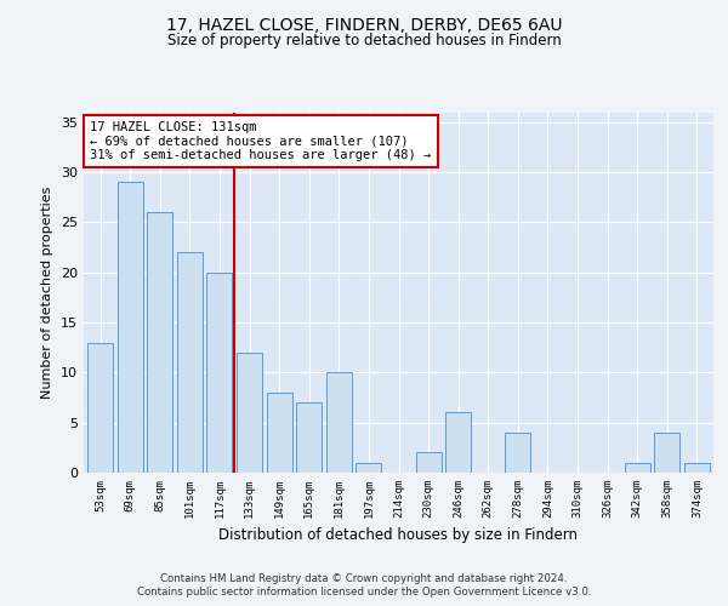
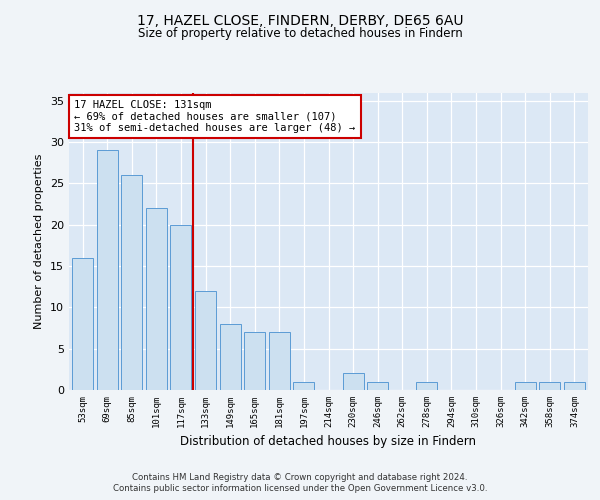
53sqm: 13 -> 16
181sqm: 10 -> 7
246sqm: 6 -> 1
278sqm: 4 -> 1
358sqm: 4 -> 1
